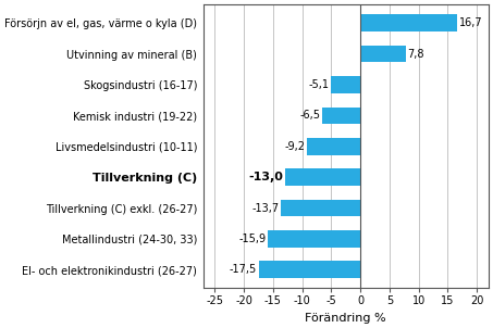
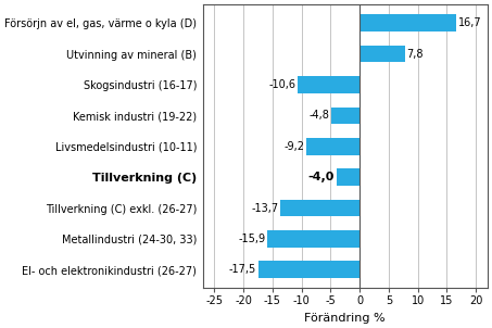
Skogsindustri (16-17): -5,1 -> -10,6
Kemisk industri (19-22): -6,5 -> -4,8
Tillverkning (C): -13,0 -> -4,0
